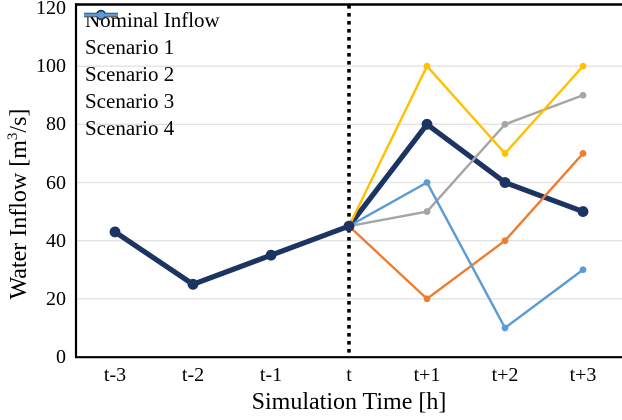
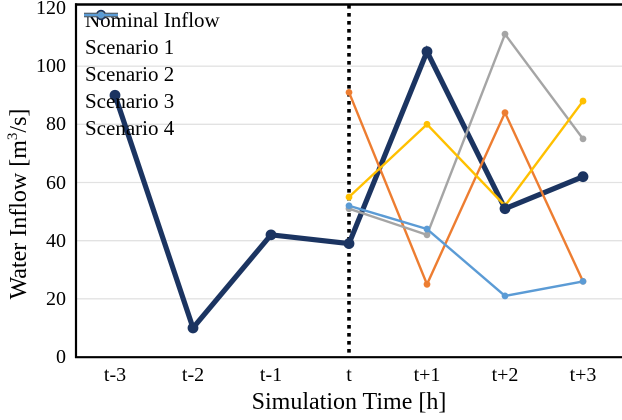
Nominal Inflow/t-3: 43 -> 90
Nominal Inflow/t-2: 25 -> 10
Nominal Inflow/t-1: 35 -> 42
Nominal Inflow/t: 45 -> 39
Scenario 1/t: 45 -> 91
Scenario 2/t: 45 -> 51
Scenario 3/t: 45 -> 55
Scenario 4/t: 45 -> 52
Nominal Inflow/t+1: 80 -> 105
Scenario 1/t+1: 20 -> 25
Scenario 2/t+1: 50 -> 42
Scenario 3/t+1: 100 -> 80
Scenario 4/t+1: 60 -> 44
Nominal Inflow/t+2: 60 -> 51
Scenario 1/t+2: 40 -> 84
Scenario 2/t+2: 80 -> 111
Scenario 3/t+2: 70 -> 52
Scenario 4/t+2: 10 -> 21
Nominal Inflow/t+3: 50 -> 62
Scenario 1/t+3: 70 -> 26
Scenario 2/t+3: 90 -> 75
Scenario 3/t+3: 100 -> 88
Scenario 4/t+3: 30 -> 26
